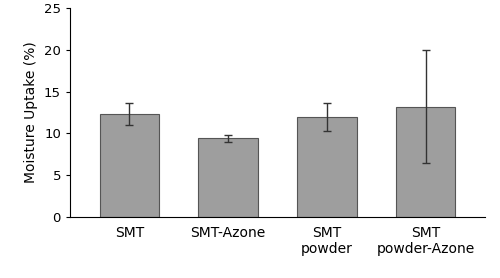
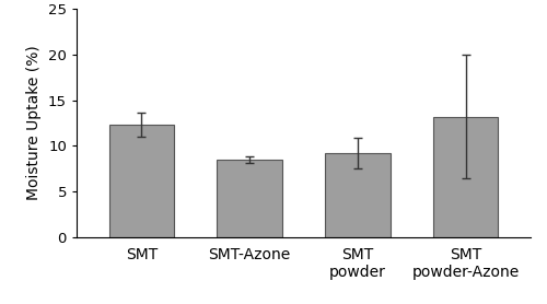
SMT-Azone: 9.4 -> 8.5
SMT powder: 12.0 -> 9.2
